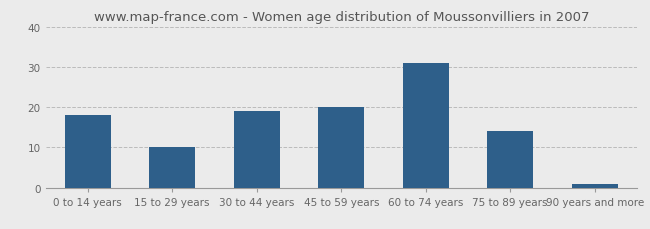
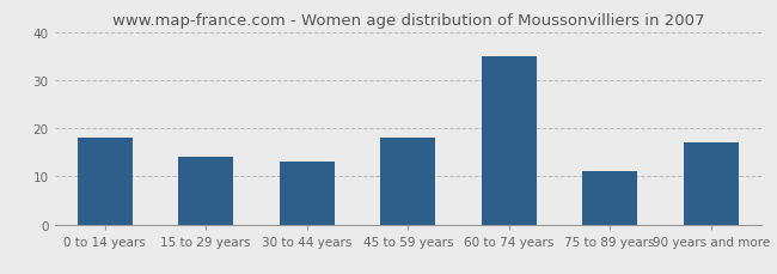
15 to 29 years: 10 -> 14
30 to 44 years: 19 -> 13
45 to 59 years: 20 -> 18
60 to 74 years: 31 -> 35
75 to 89 years: 14 -> 11
90 years and more: 1 -> 17
